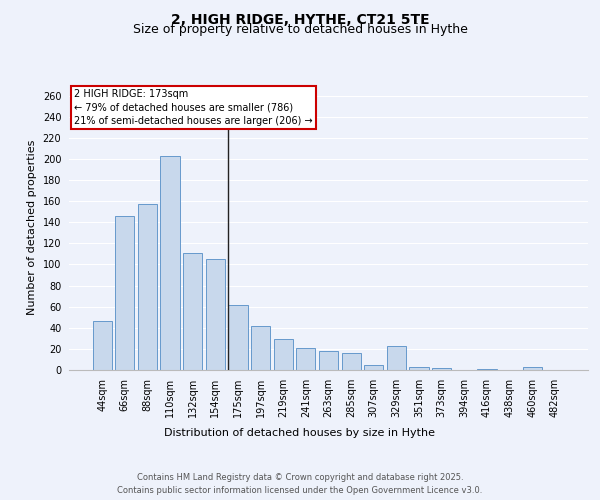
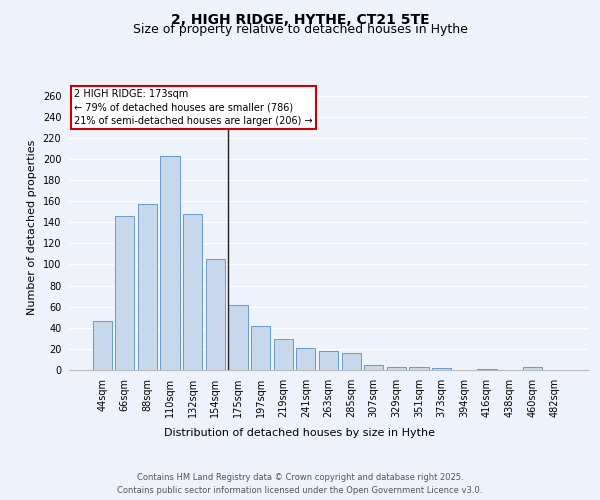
132sqm: 111 -> 148
329sqm: 23 -> 3
